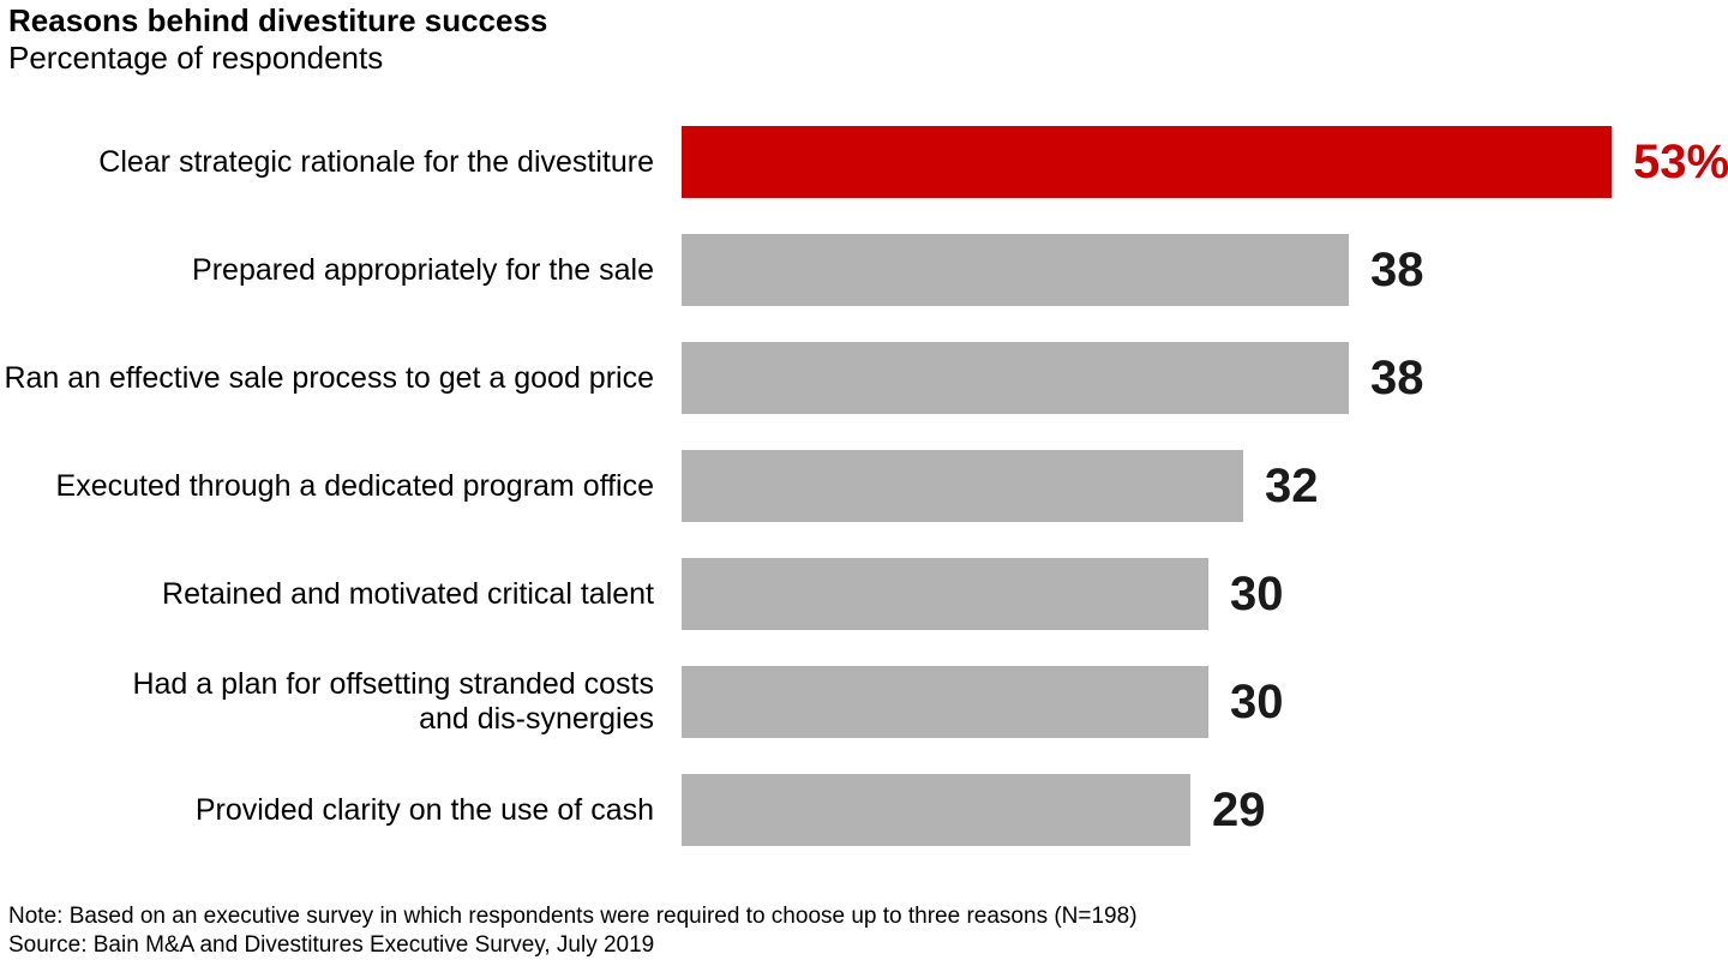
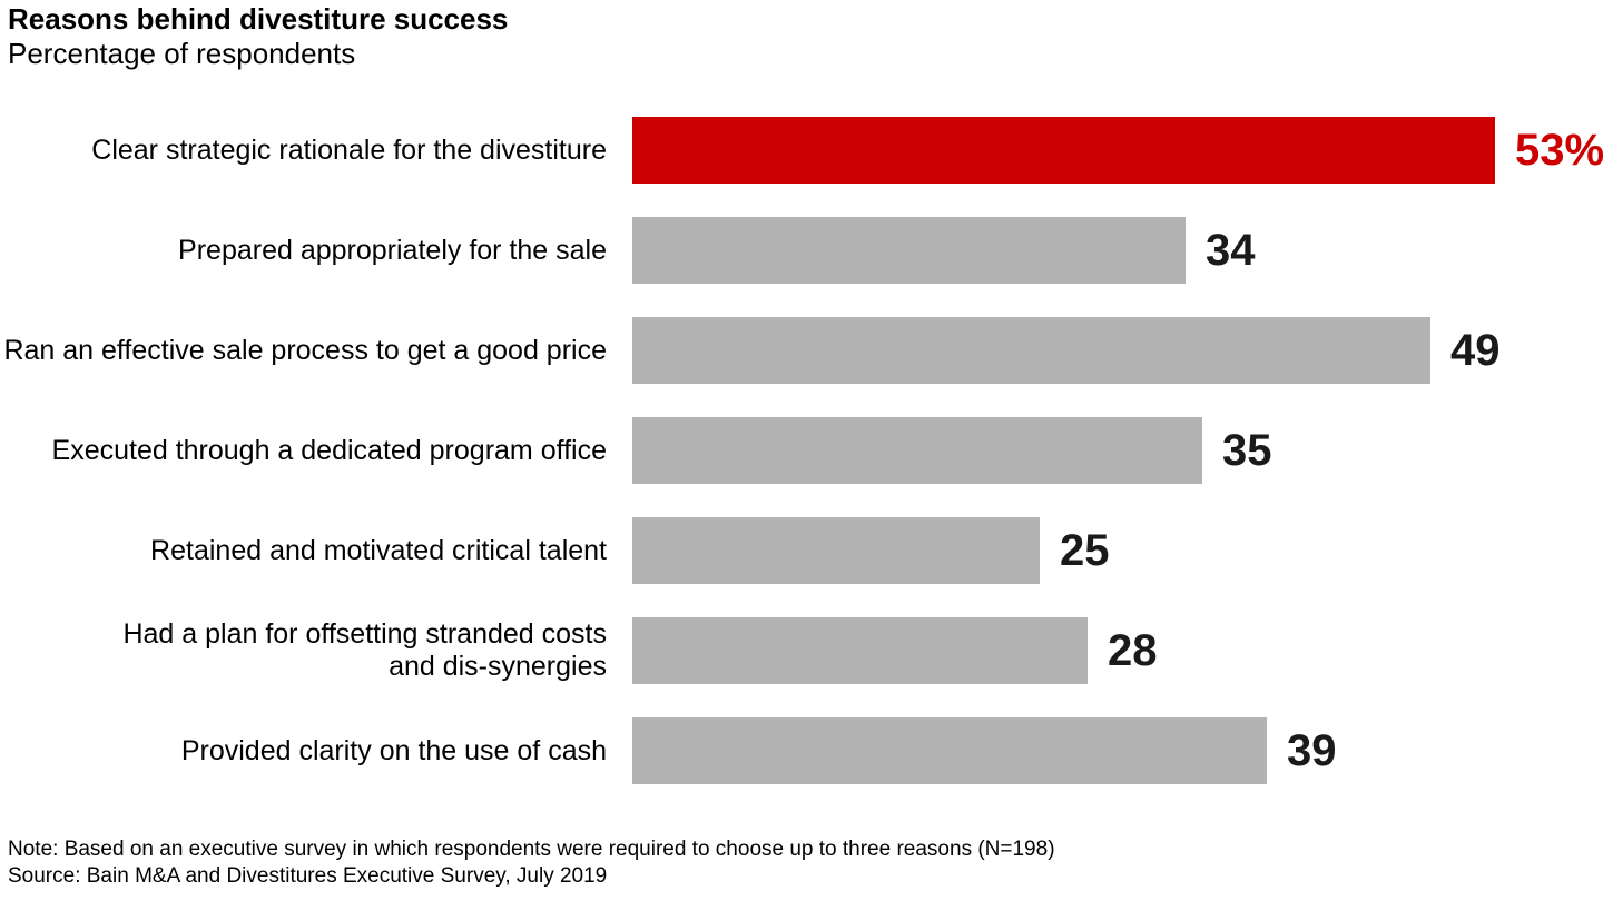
Prepared appropriately for the sale: 38 -> 34
Ran an effective sale process to get a good price: 38 -> 49
Executed through a dedicated program office: 32 -> 35
Retained and motivated critical talent: 30 -> 25
Had a plan for offsetting stranded costs and dis-synergies: 30 -> 28
Provided clarity on the use of cash: 29 -> 39
